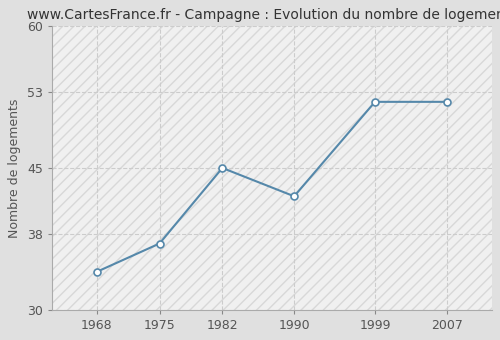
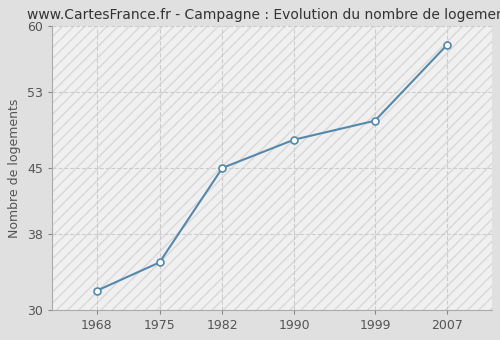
1968: 34 -> 32
1975: 37 -> 35
1990: 42 -> 48
1999: 52 -> 50
2007: 52 -> 58
